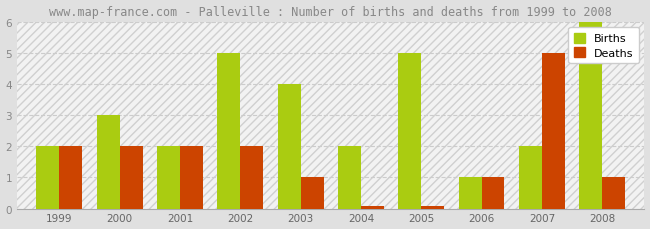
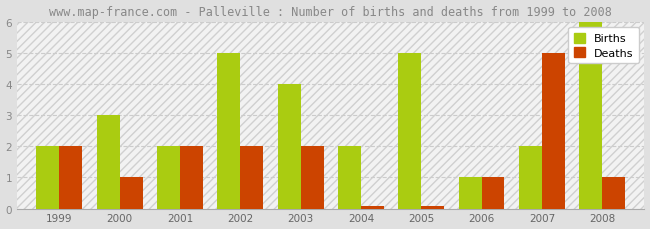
Deaths/2000: 2.00 -> 1.00
Deaths/2003: 1.00 -> 2.00
